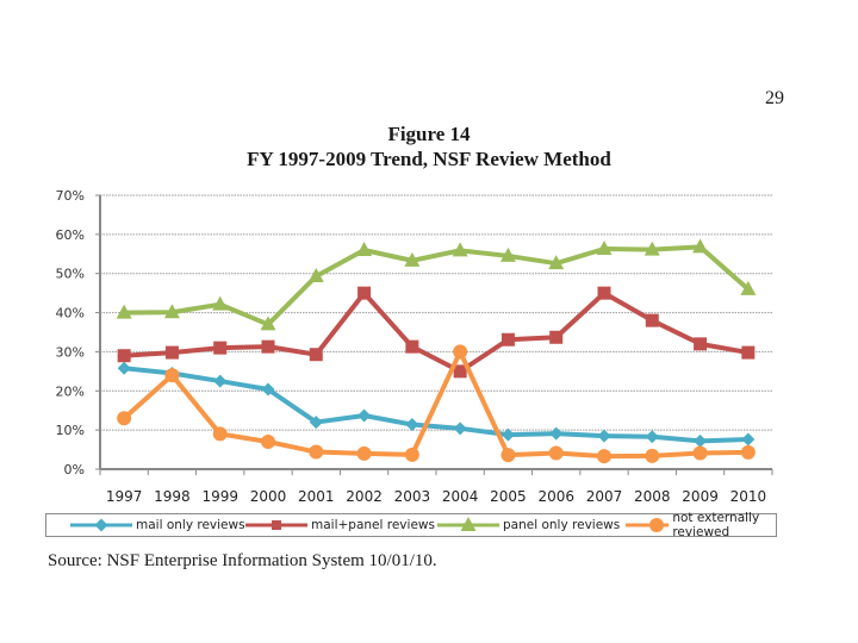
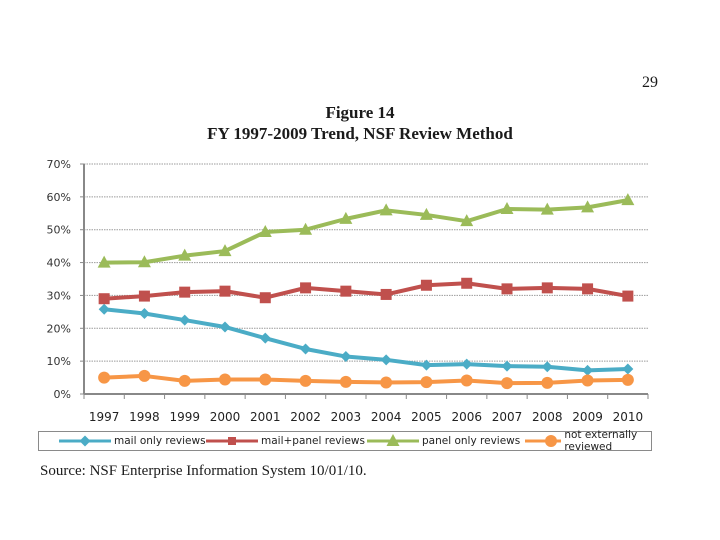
not externally reviewed/1997: 13% -> 5%
not externally reviewed/1998: 24% -> 6%
not externally reviewed/1999: 9% -> 4%
panel only reviews/2000: 37% -> 44%
not externally reviewed/2000: 7% -> 4%
mail only reviews/2001: 12% -> 17%
mail+panel reviews/2002: 45% -> 32%
panel only reviews/2002: 56% -> 50%
mail+panel reviews/2004: 25% -> 30%
not externally reviewed/2004: 30% -> 4%
mail+panel reviews/2007: 45% -> 32%
mail+panel reviews/2008: 38% -> 32%
panel only reviews/2010: 46% -> 59%
